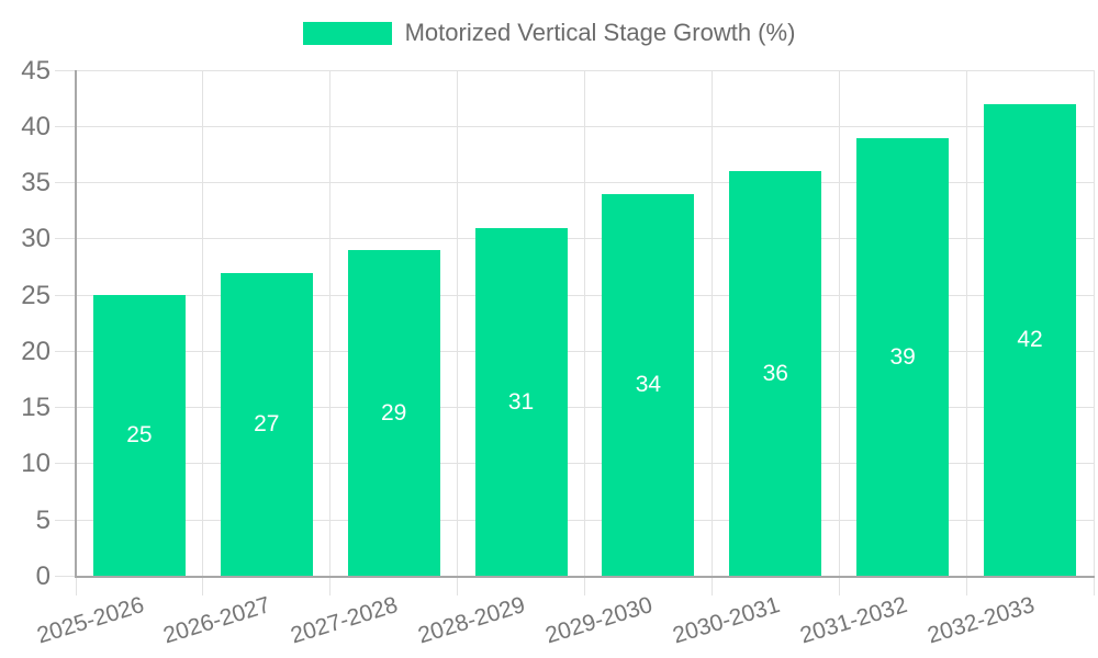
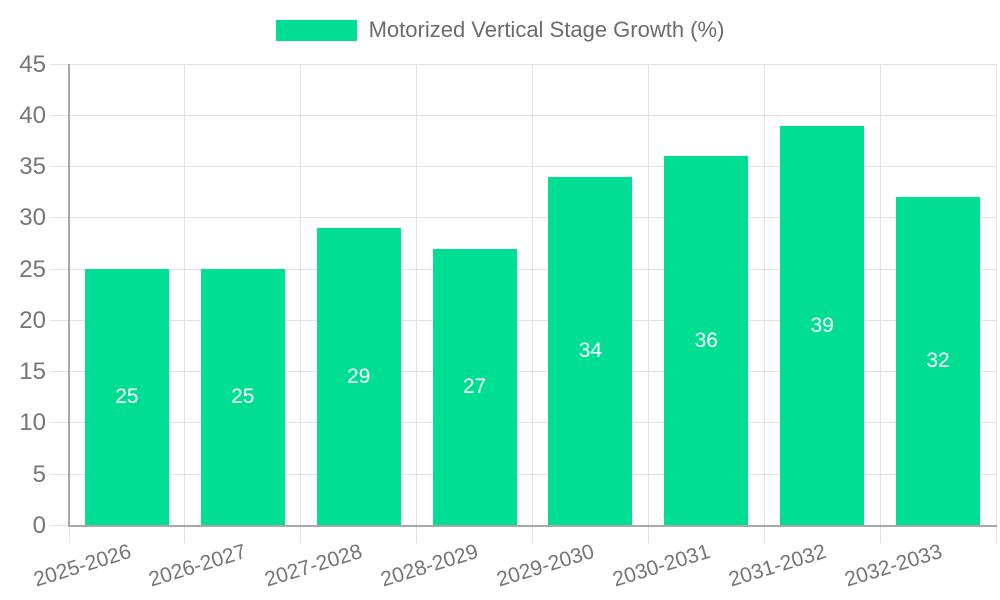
2026-2027: 27 -> 25
2028-2029: 31 -> 27
2032-2033: 42 -> 32
